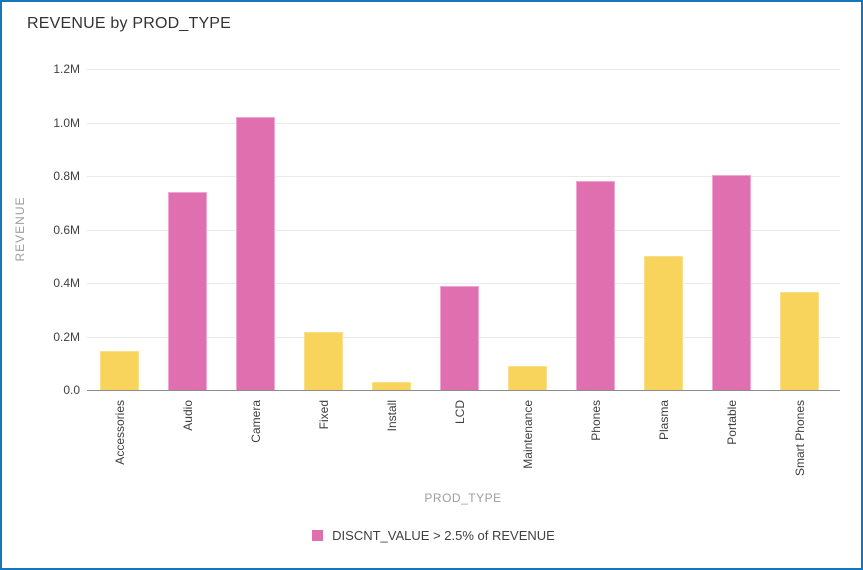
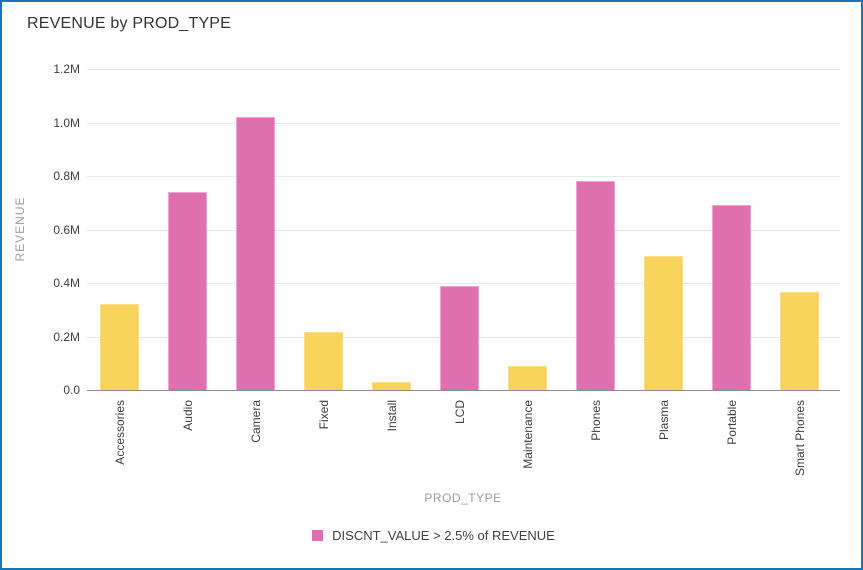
Accessories: 0.14M -> 0.32M
Portable: 0.80M -> 0.69M
